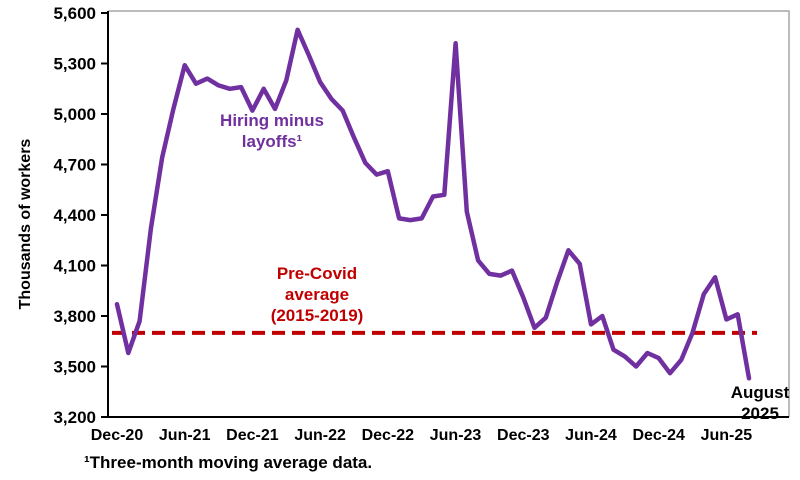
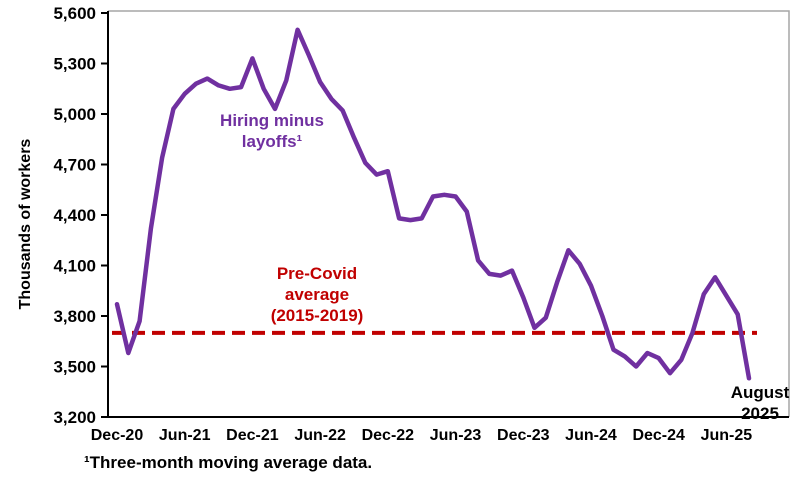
Jun-21: 5290 -> 5120
Dec-21: 5020 -> 5330
Jun-23: 5420 -> 4510
Jun-24: 3750 -> 3980
Jun-25: 3780 -> 3920
